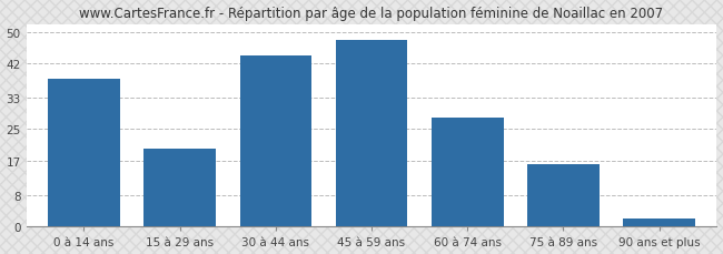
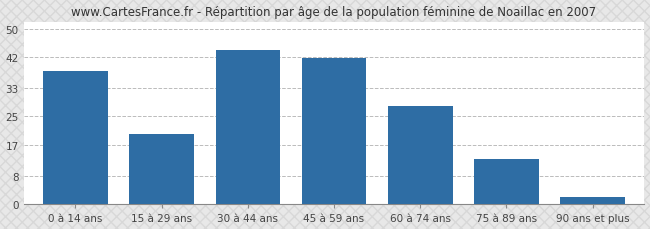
45 à 59 ans: 48.0 -> 41.5
75 à 89 ans: 16.0 -> 13.0
